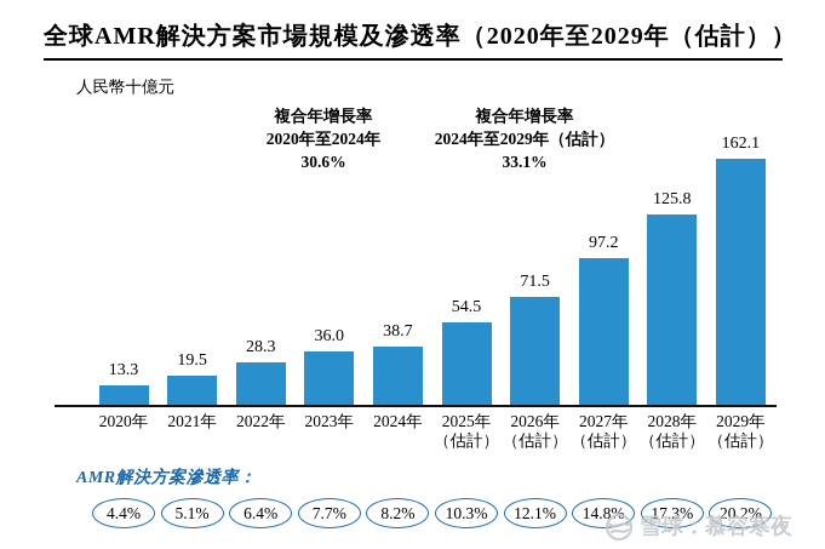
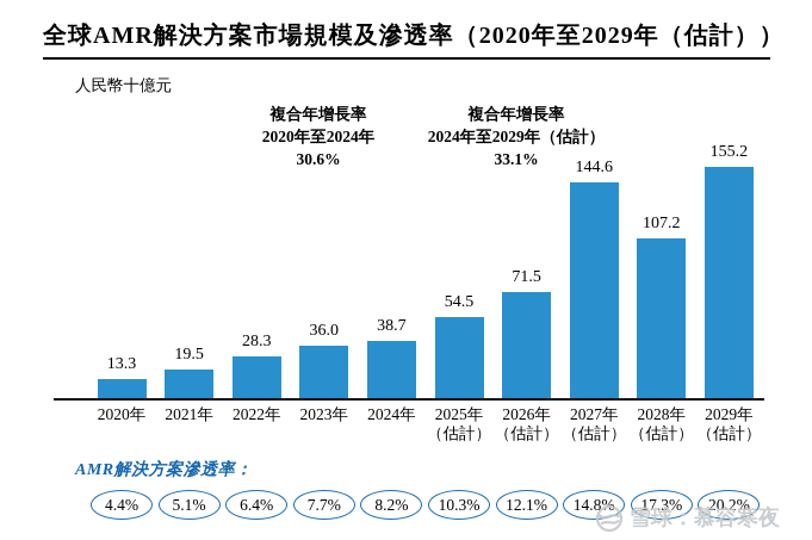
2027年: 97.2 -> 144.6
2028年: 125.8 -> 107.2
2029年: 162.1 -> 155.2
